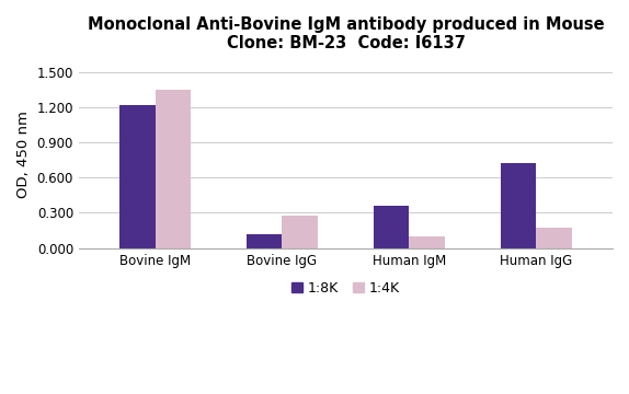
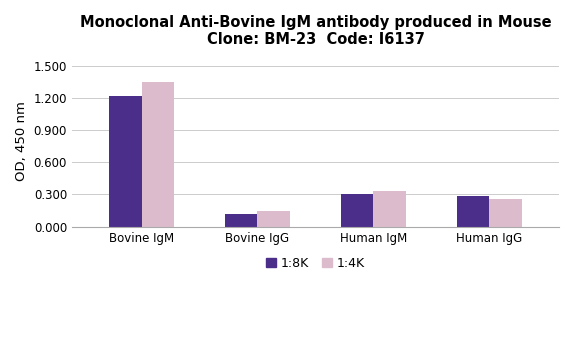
1:4K/Bovine IgG: 0.28 -> 0.14
1:8K/Human IgM: 0.36 -> 0.30
1:4K/Human IgM: 0.10 -> 0.33
1:8K/Human IgG: 0.73 -> 0.28
1:4K/Human IgG: 0.17 -> 0.26
